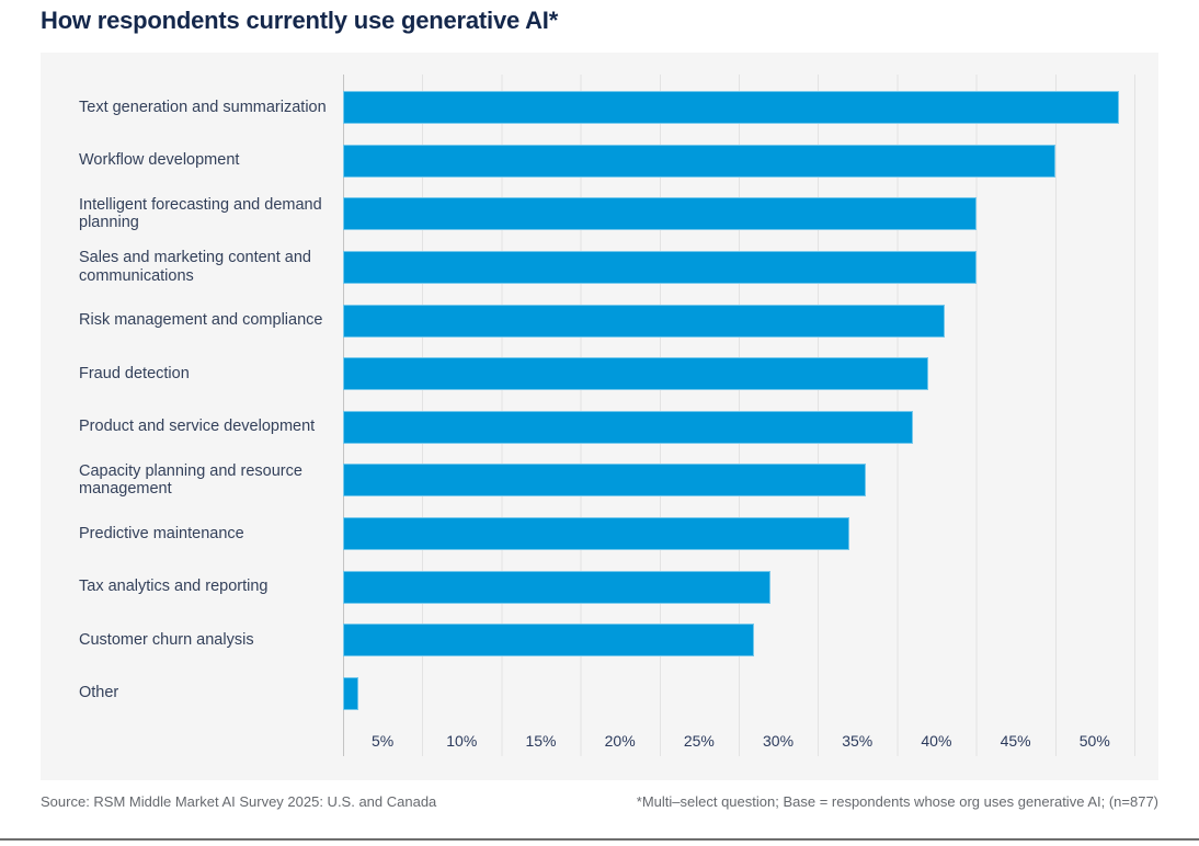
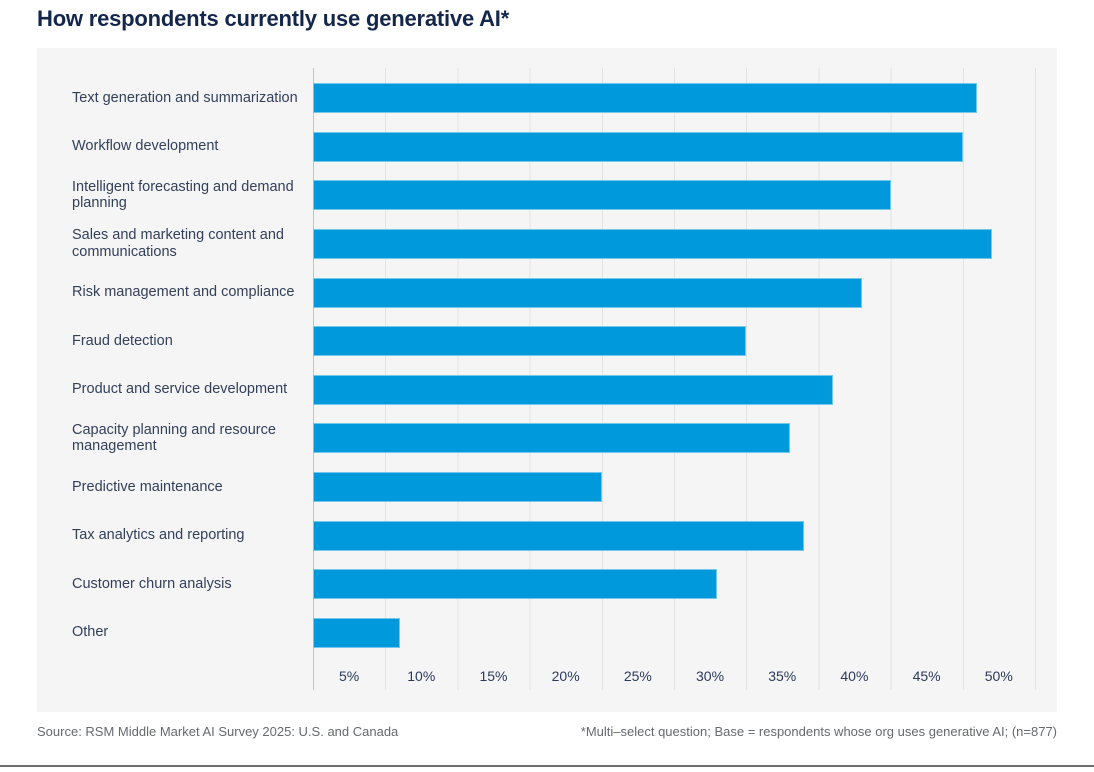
Text generation and summarization: 49% -> 46%
Sales and marketing content and communications: 40% -> 47%
Fraud detection: 37% -> 30%
Predictive maintenance: 32% -> 20%
Tax analytics and reporting: 27% -> 34%
Customer churn analysis: 26% -> 28%
Other: 1% -> 6%
